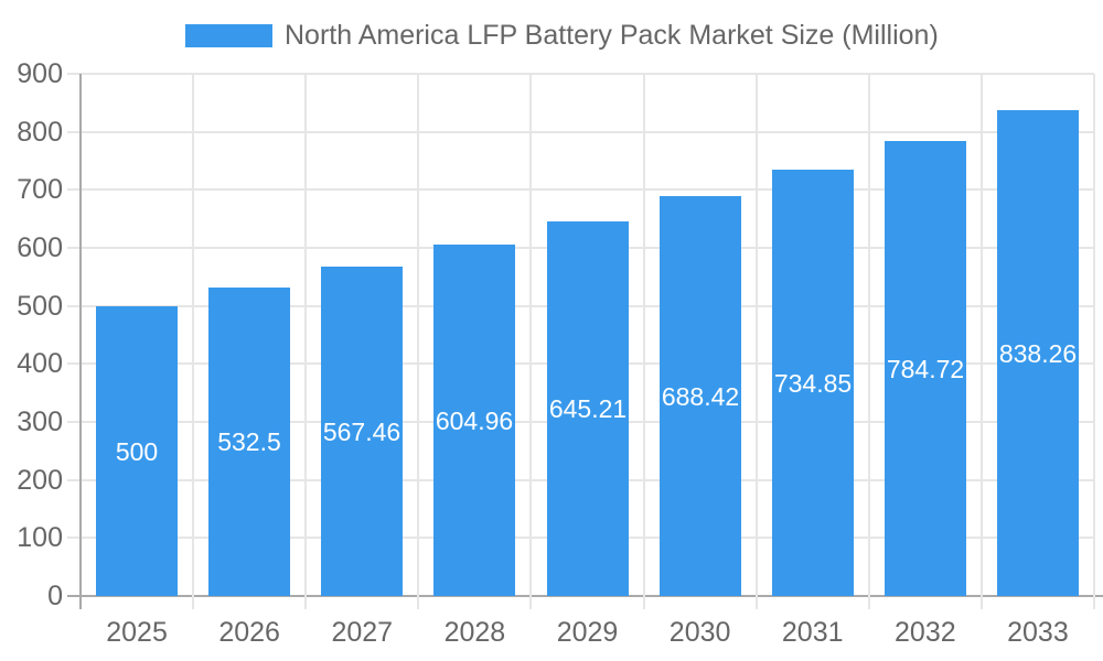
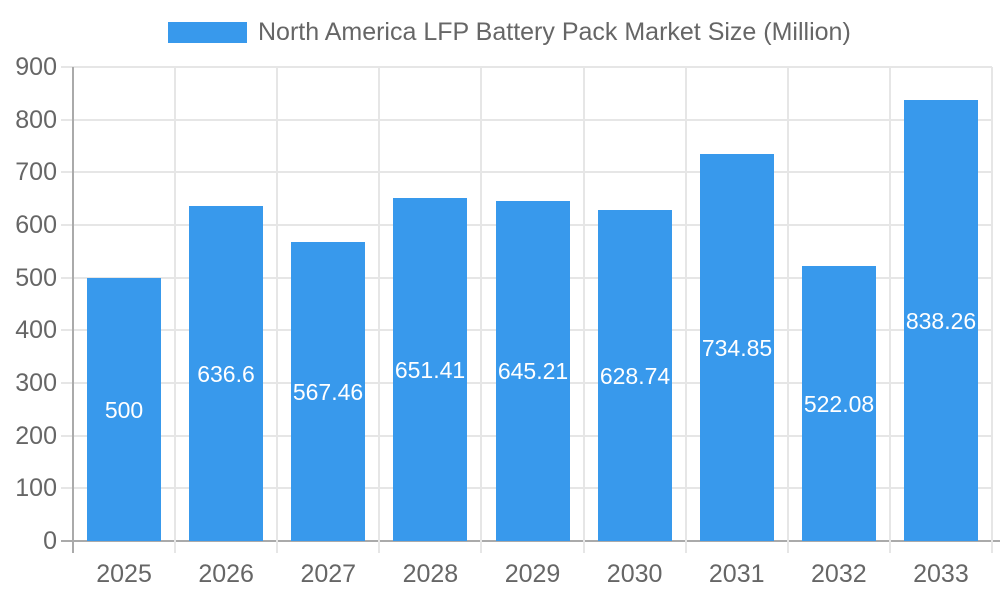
2026: 532.5 -> 636.6
2028: 604.96 -> 651.41
2030: 688.42 -> 628.74
2032: 784.72 -> 522.08
